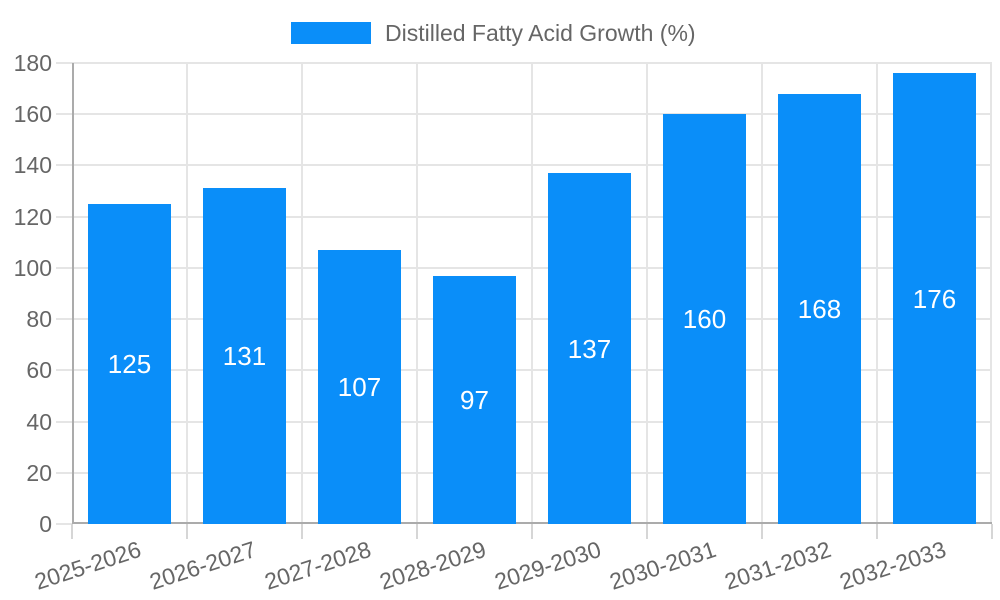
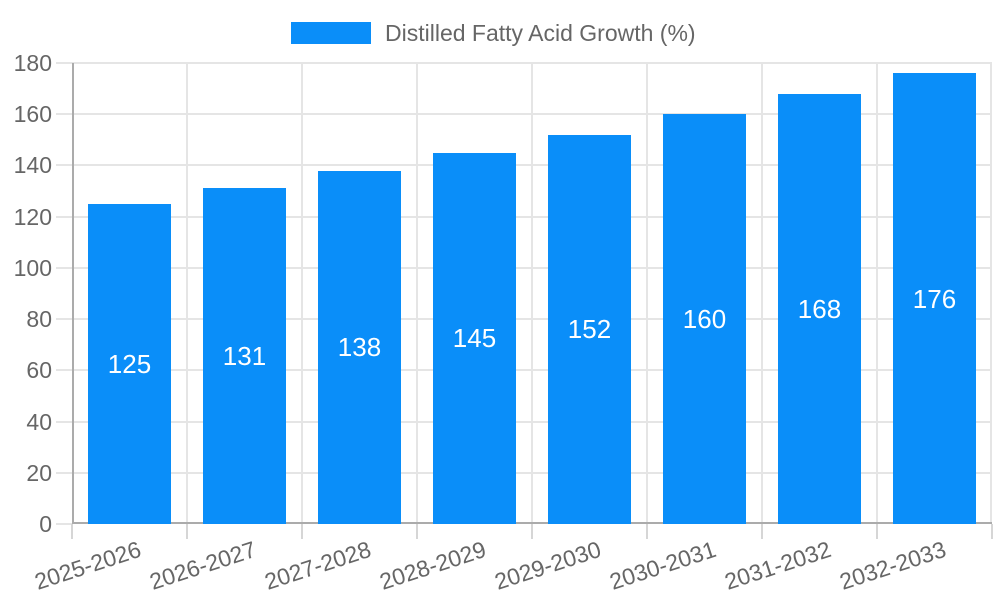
2027-2028: 107 -> 138
2028-2029: 97 -> 145
2029-2030: 137 -> 152
